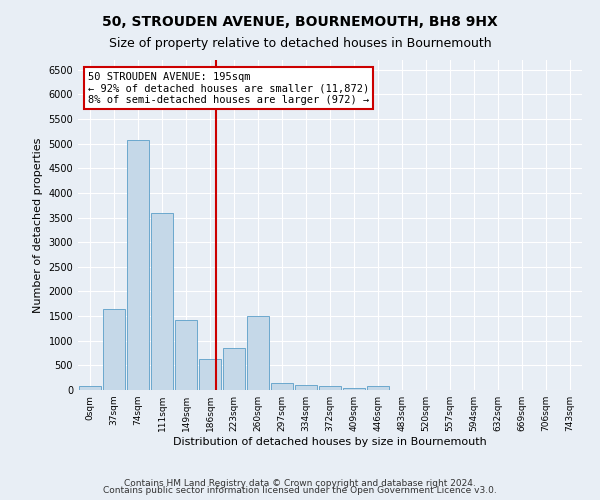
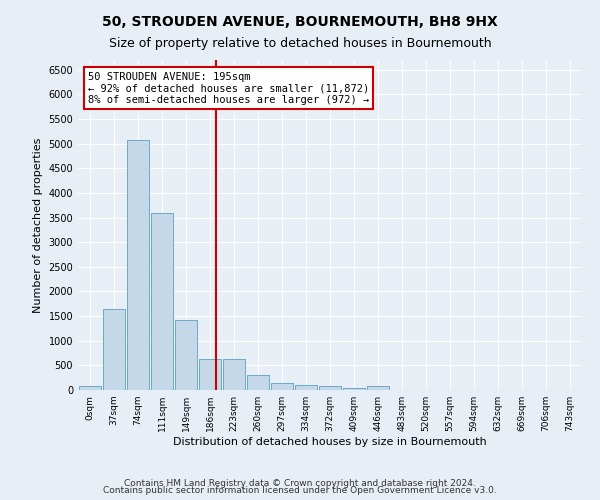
223sqm: 850 -> 620
260sqm: 1500 -> 300
